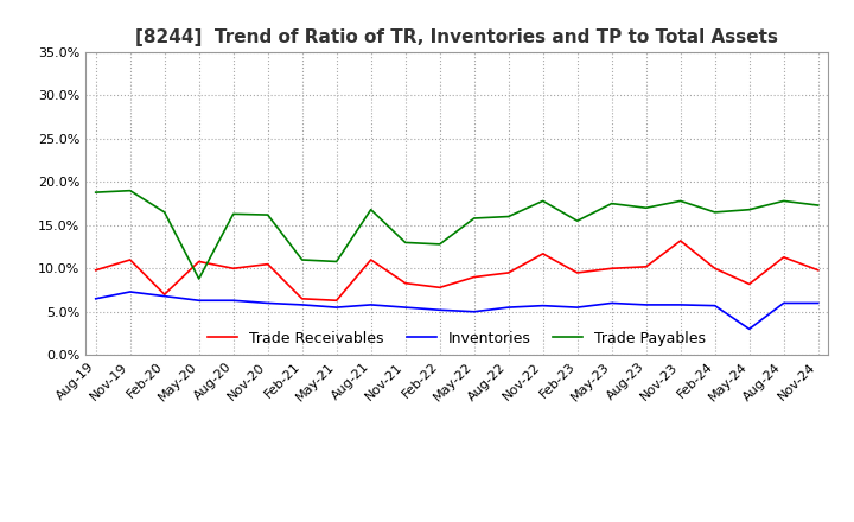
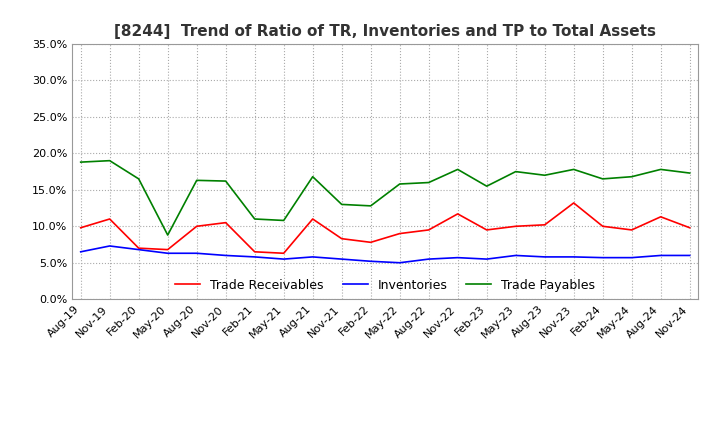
Trade Receivables/May-20: 10.8% -> 6.8%
Trade Receivables/May-24: 8.2% -> 9.5%
Inventories/May-24: 3.0% -> 5.7%
